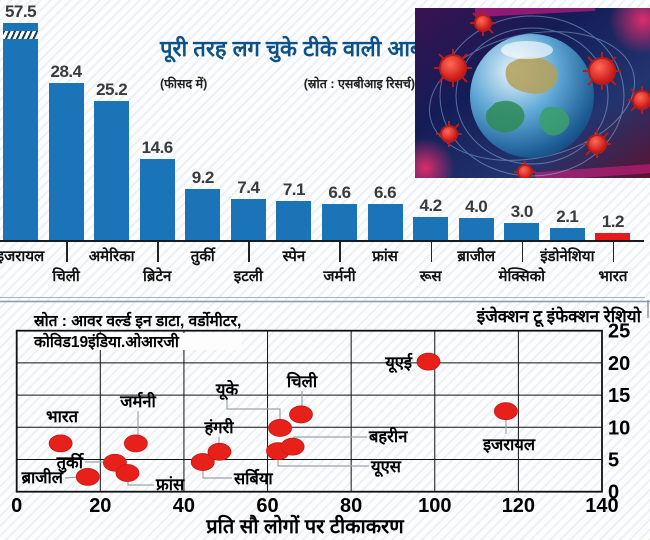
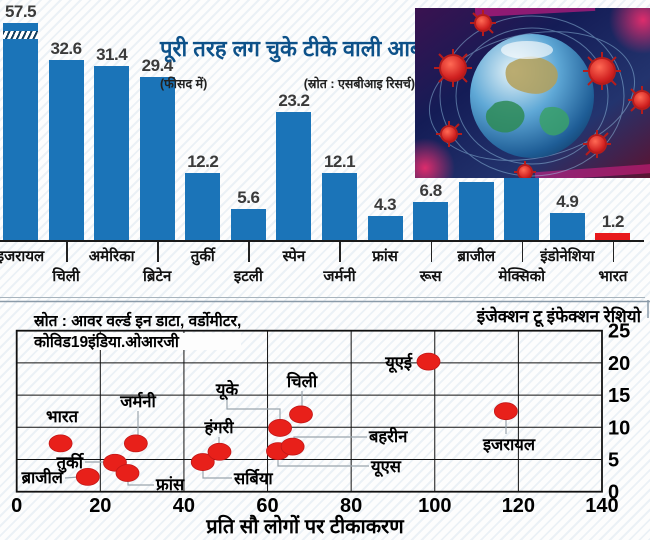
पूरी तरह लग चुके टीके वाली आबादी/चिली: 28.4 -> 32.6
पूरी तरह लग चुके टीके वाली आबादी/अमेरिका: 25.2 -> 31.4
पूरी तरह लग चुके टीके वाली आबादी/ब्रिटेन: 14.6 -> 29.4
पूरी तरह लग चुके टीके वाली आबादी/तुर्की: 9.2 -> 12.2
पूरी तरह लग चुके टीके वाली आबादी/इटली: 7.4 -> 5.6
पूरी तरह लग चुके टीके वाली आबादी/स्पेन: 7.1 -> 23.2
पूरी तरह लग चुके टीके वाली आबादी/जर्मनी: 6.6 -> 12.1
पूरी तरह लग चुके टीके वाली आबादी/फ्रांस: 6.6 -> 4.3
पूरी तरह लग चुके टीके वाली आबादी/रूस: 4.2 -> 6.8
पूरी तरह लग चुके टीके वाली आबादी/ब्राजील: 4.0 -> 10.4
पूरी तरह लग चुके टीके वाली आबादी/मेक्सिको: 3.0 -> 18.2
पूरी तरह लग चुके टीके वाली आबादी/इंडोनेशिया: 2.1 -> 4.9
